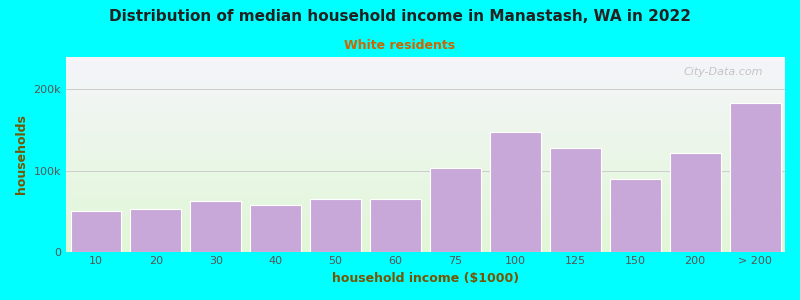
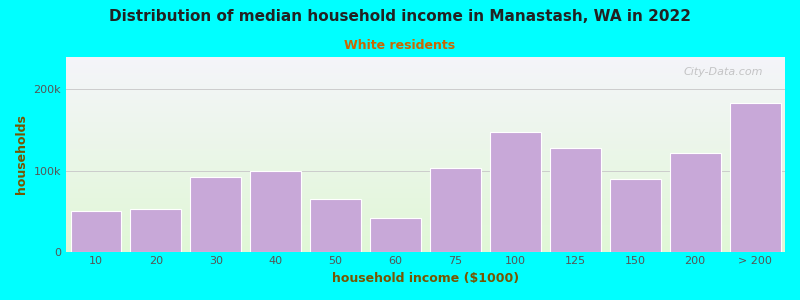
30: 62k -> 92k
40: 58k -> 100k
60: 65k -> 42k
